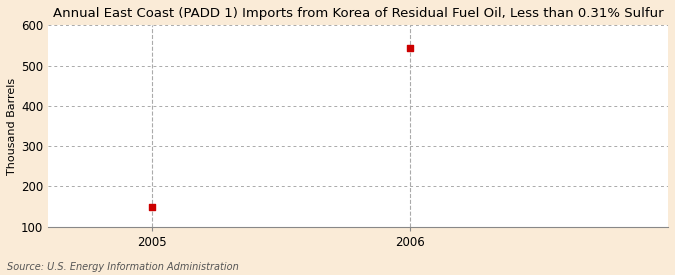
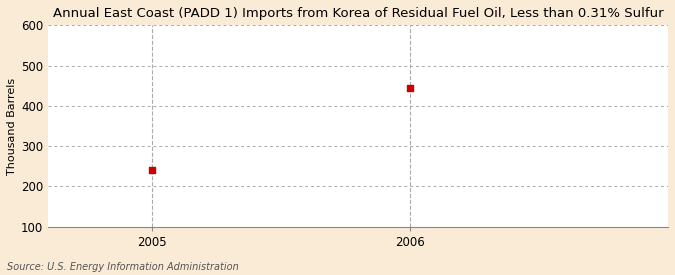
2005: 148 -> 240
2006: 543 -> 445
